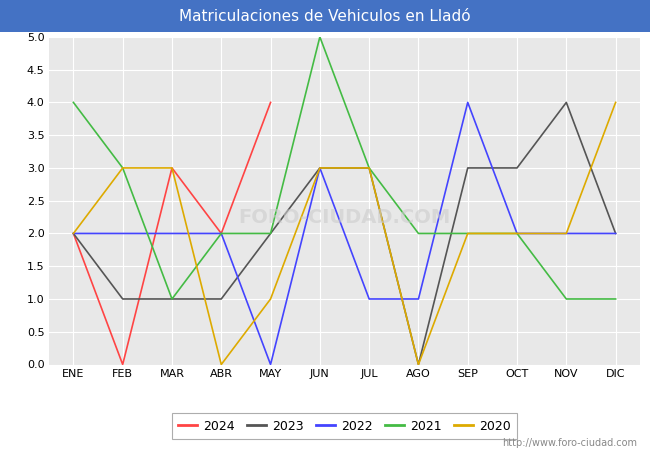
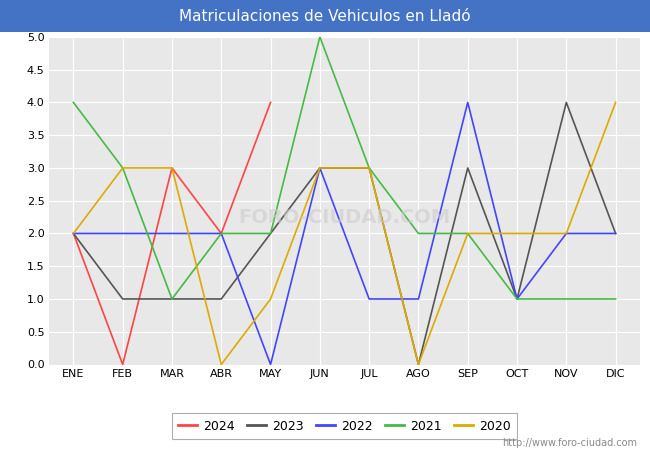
2023/OCT: 3 -> 1
2022/OCT: 2 -> 1
2021/OCT: 2 -> 1
